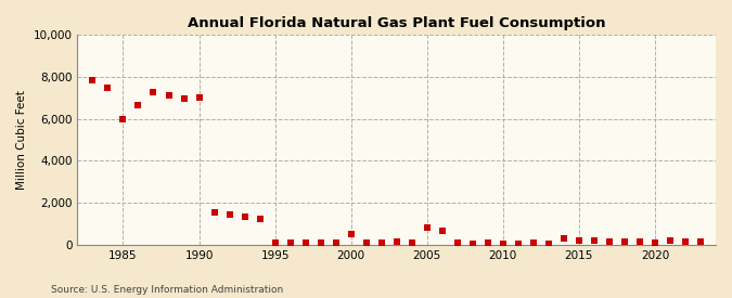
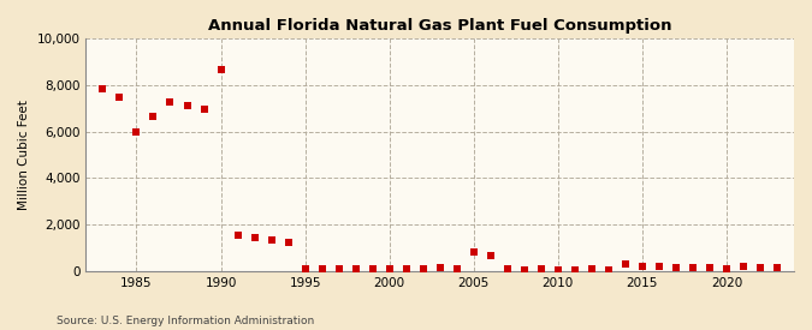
1990: 7,000 -> 8,600
2000: 500 -> 100
